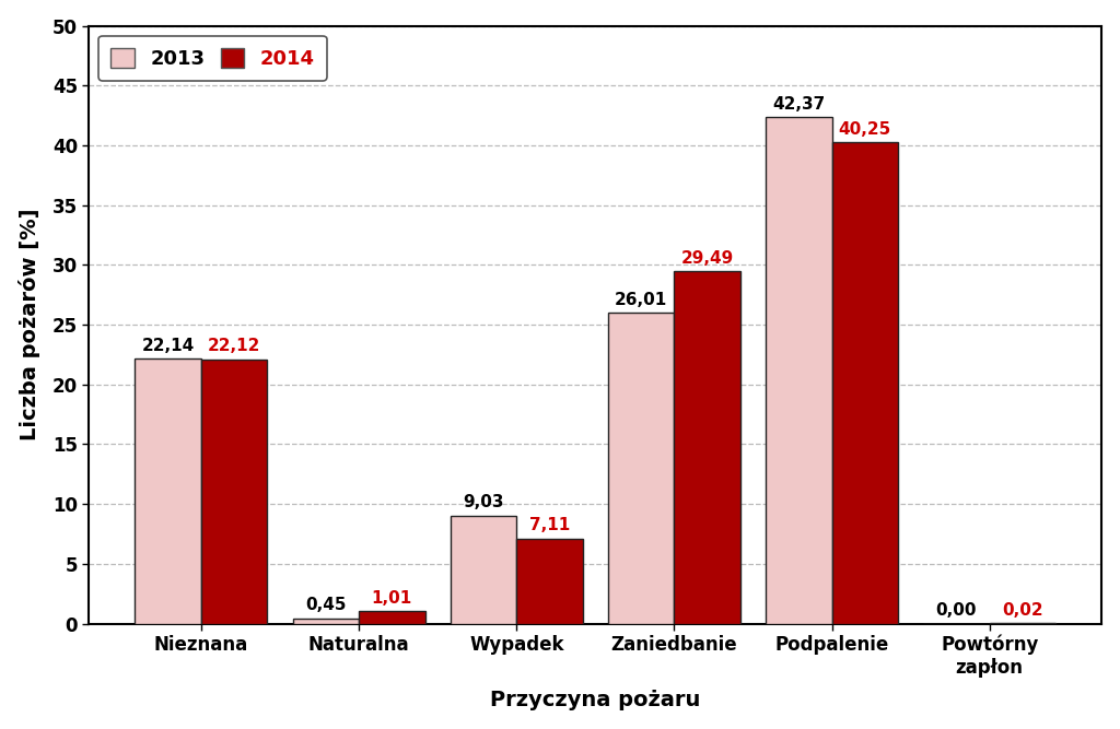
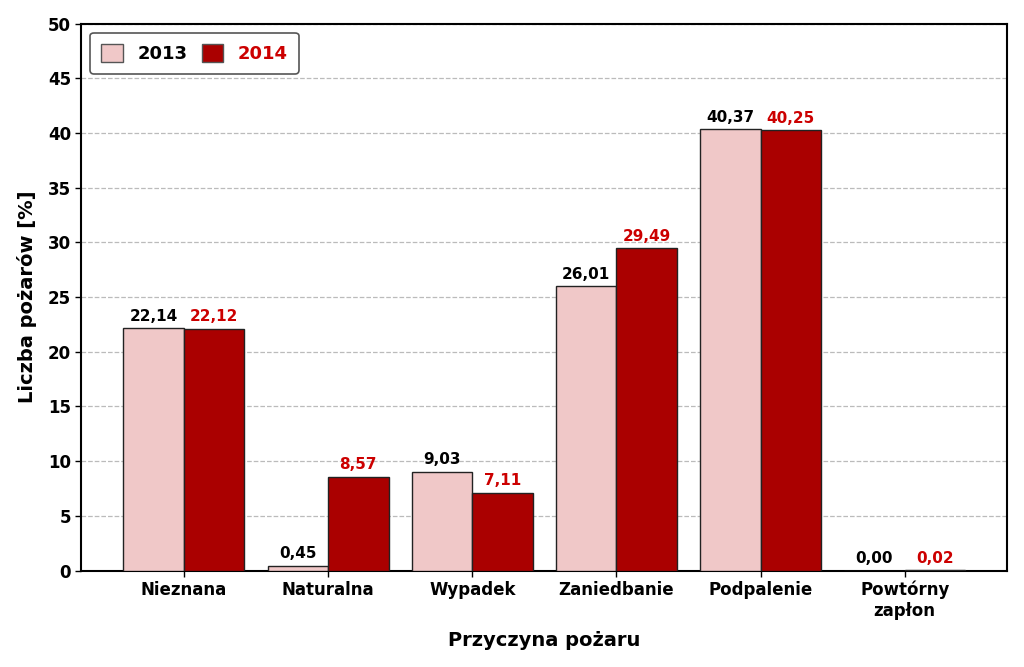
2014/Naturalna: 1,01 -> 8,57
2013/Podpalenie: 42,37 -> 40,37
